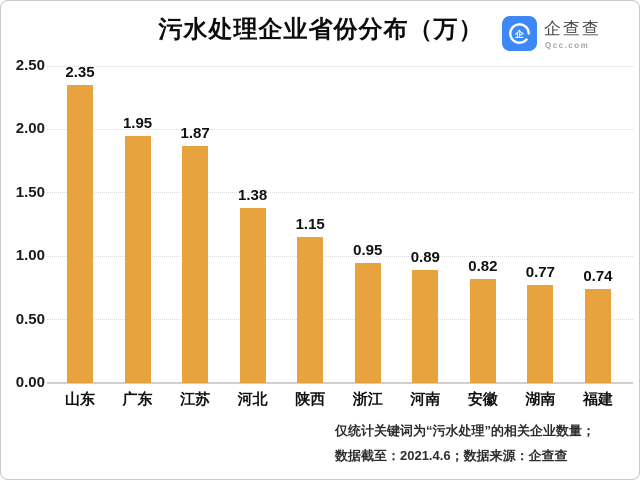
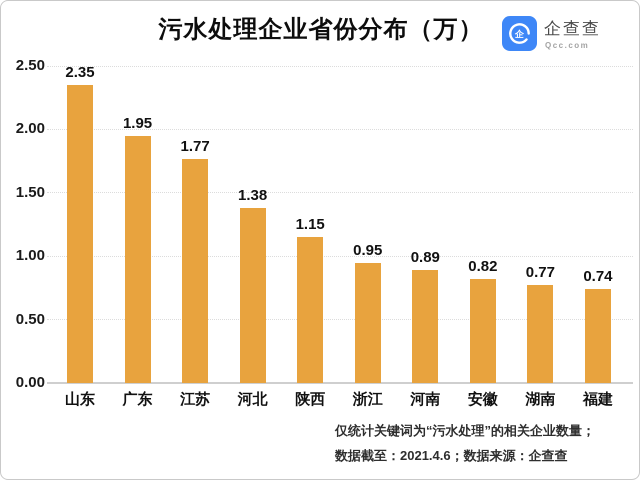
江苏: 1.87 -> 1.77
